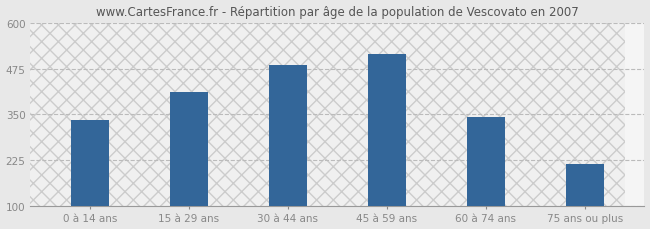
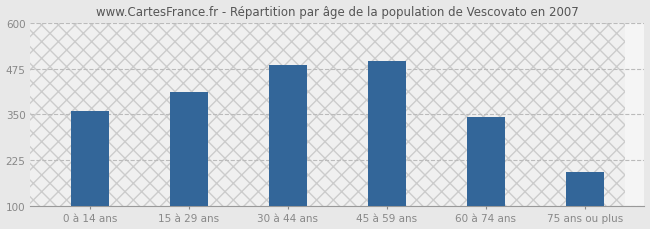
0 à 14 ans: 335 -> 358
45 à 59 ans: 515 -> 497
75 ans ou plus: 215 -> 192
